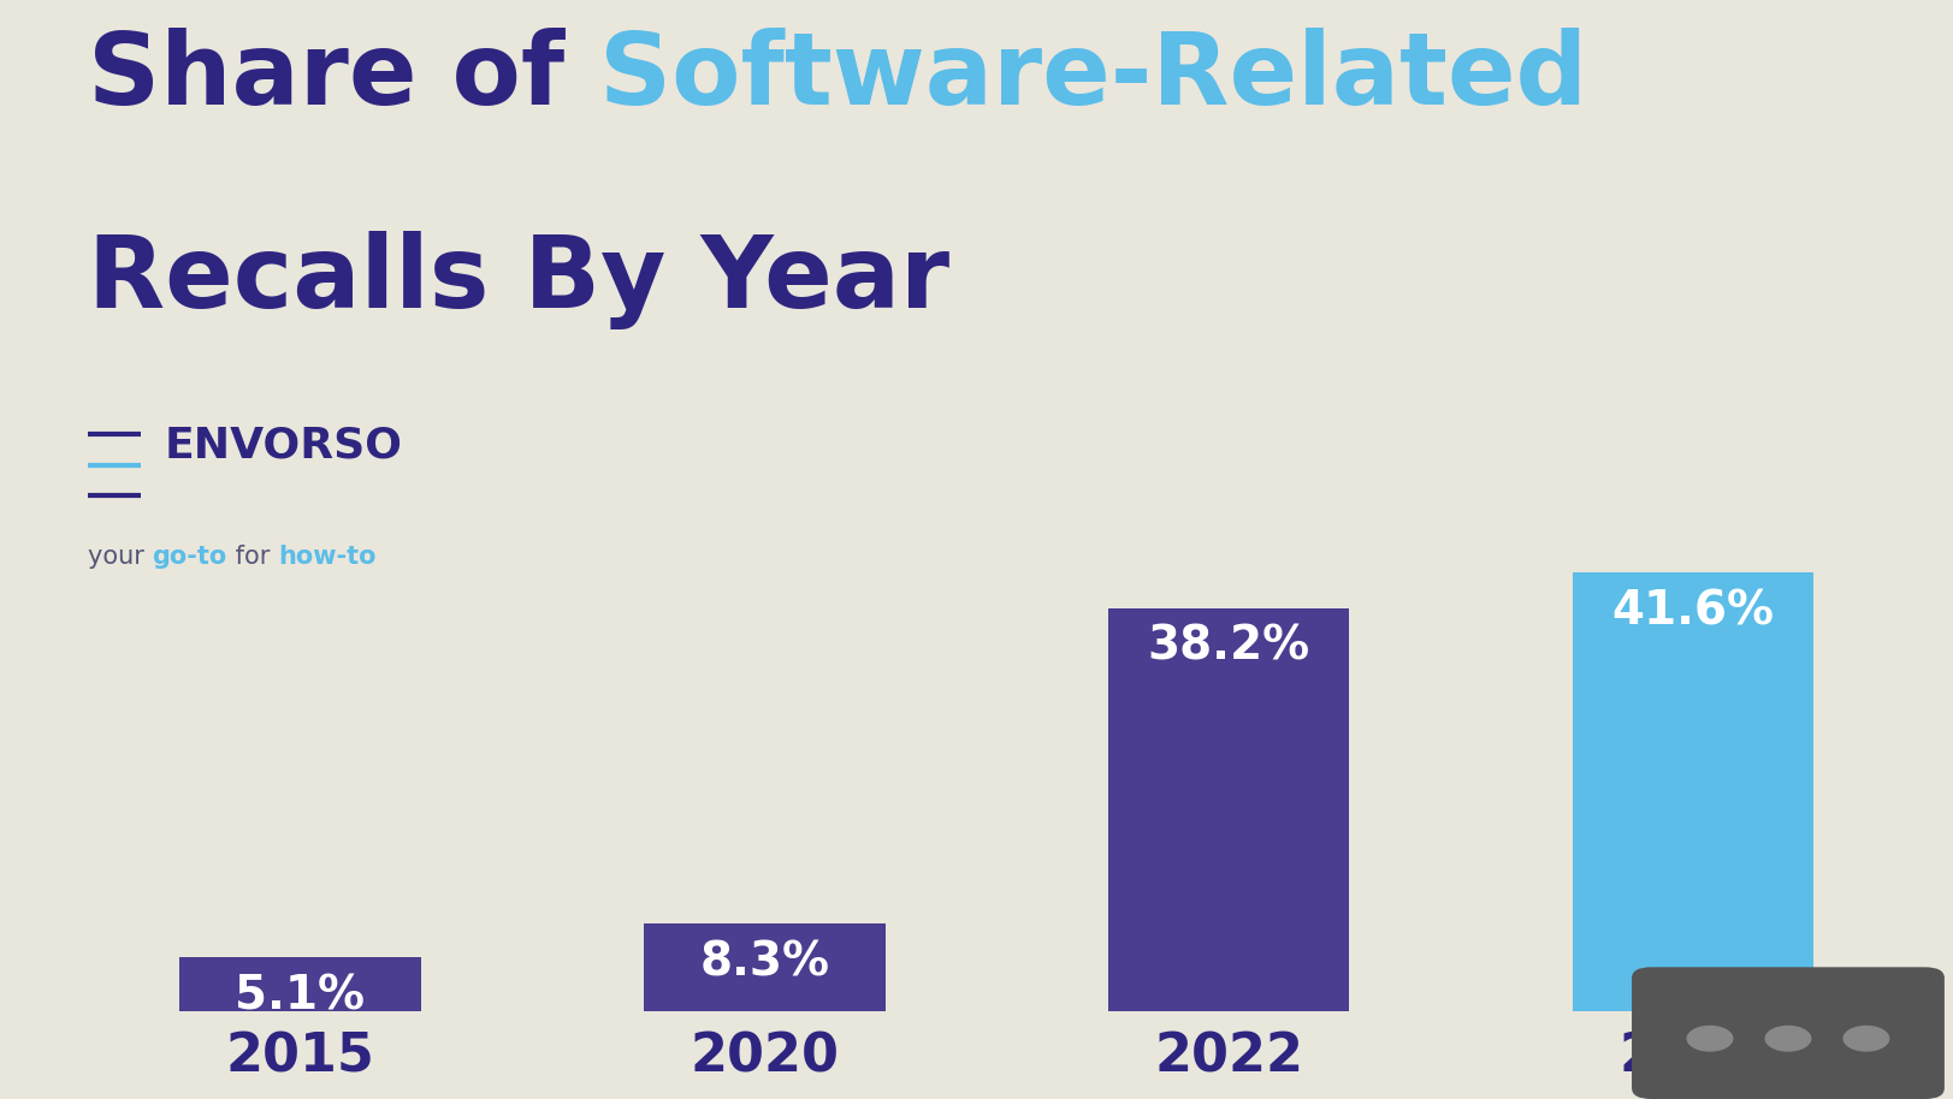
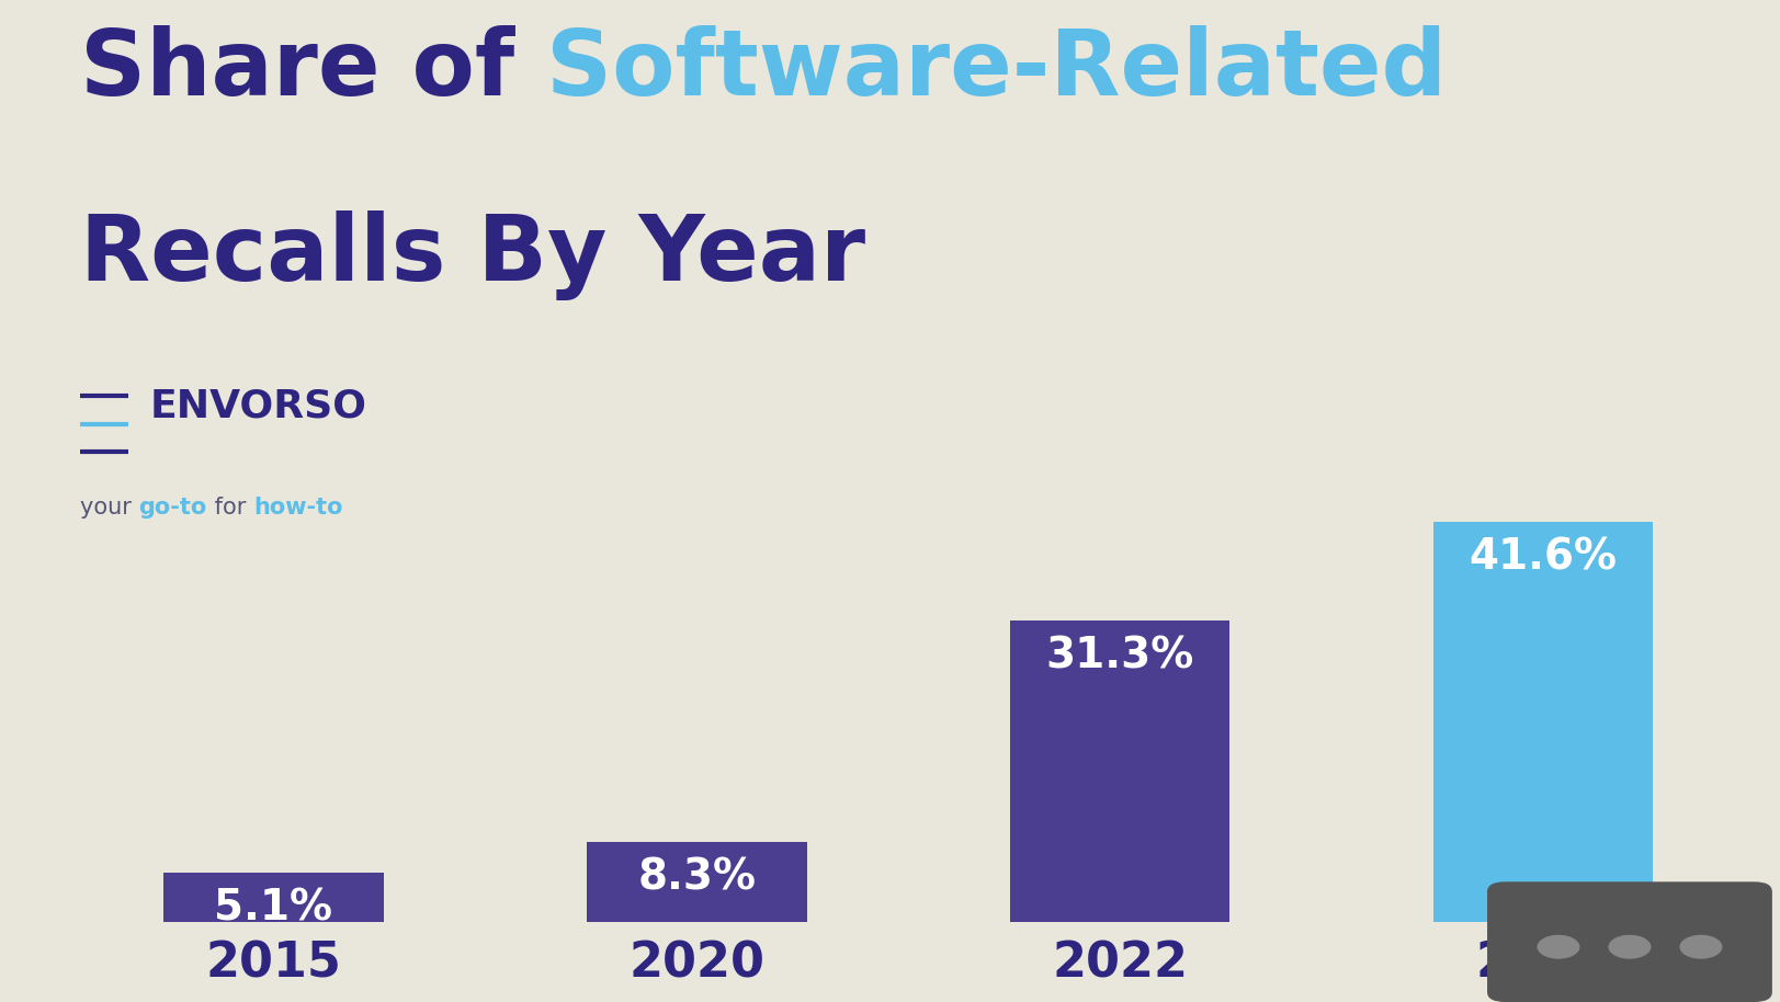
2022: 38.2% -> 31.3%
